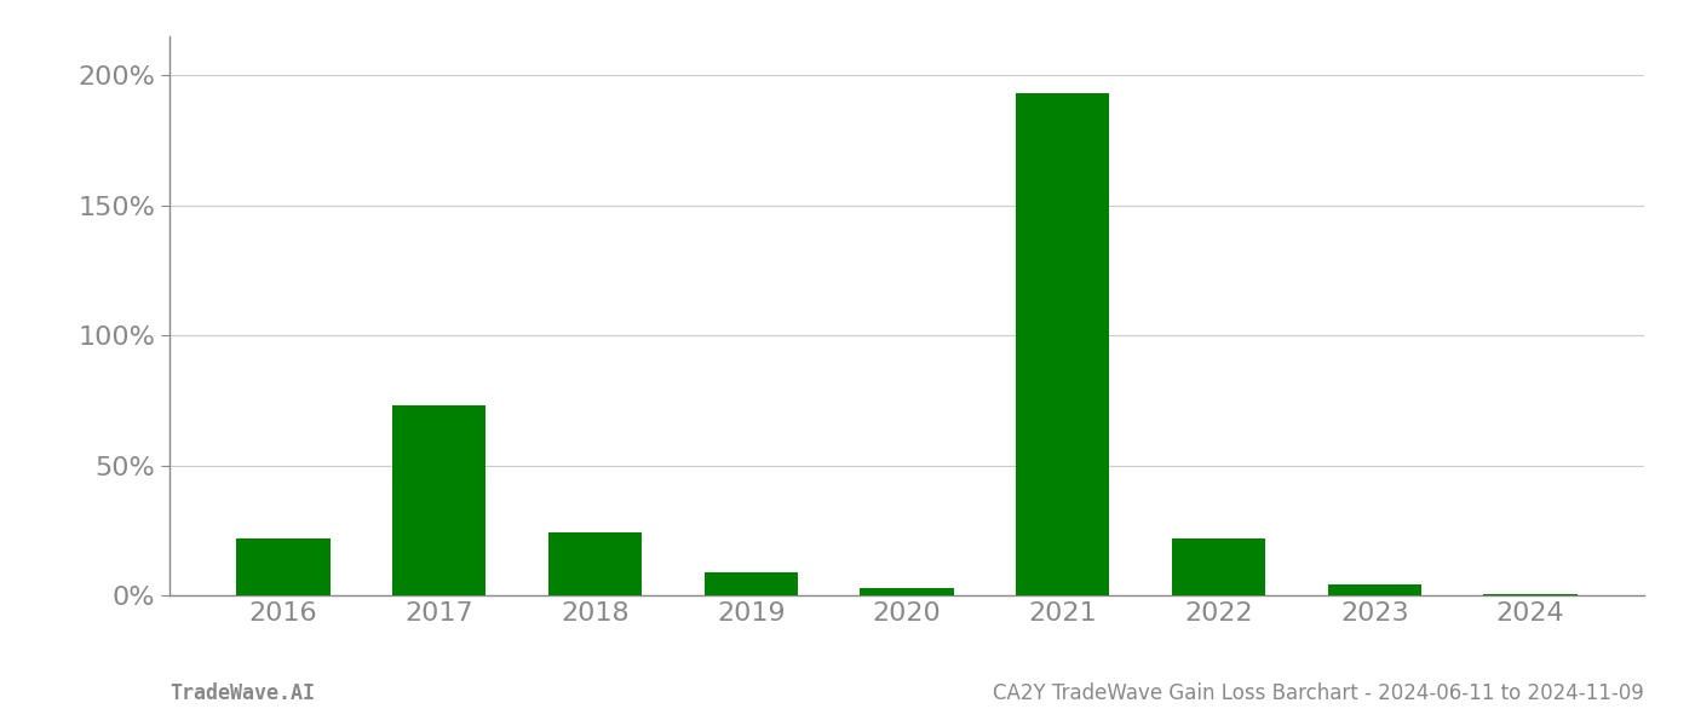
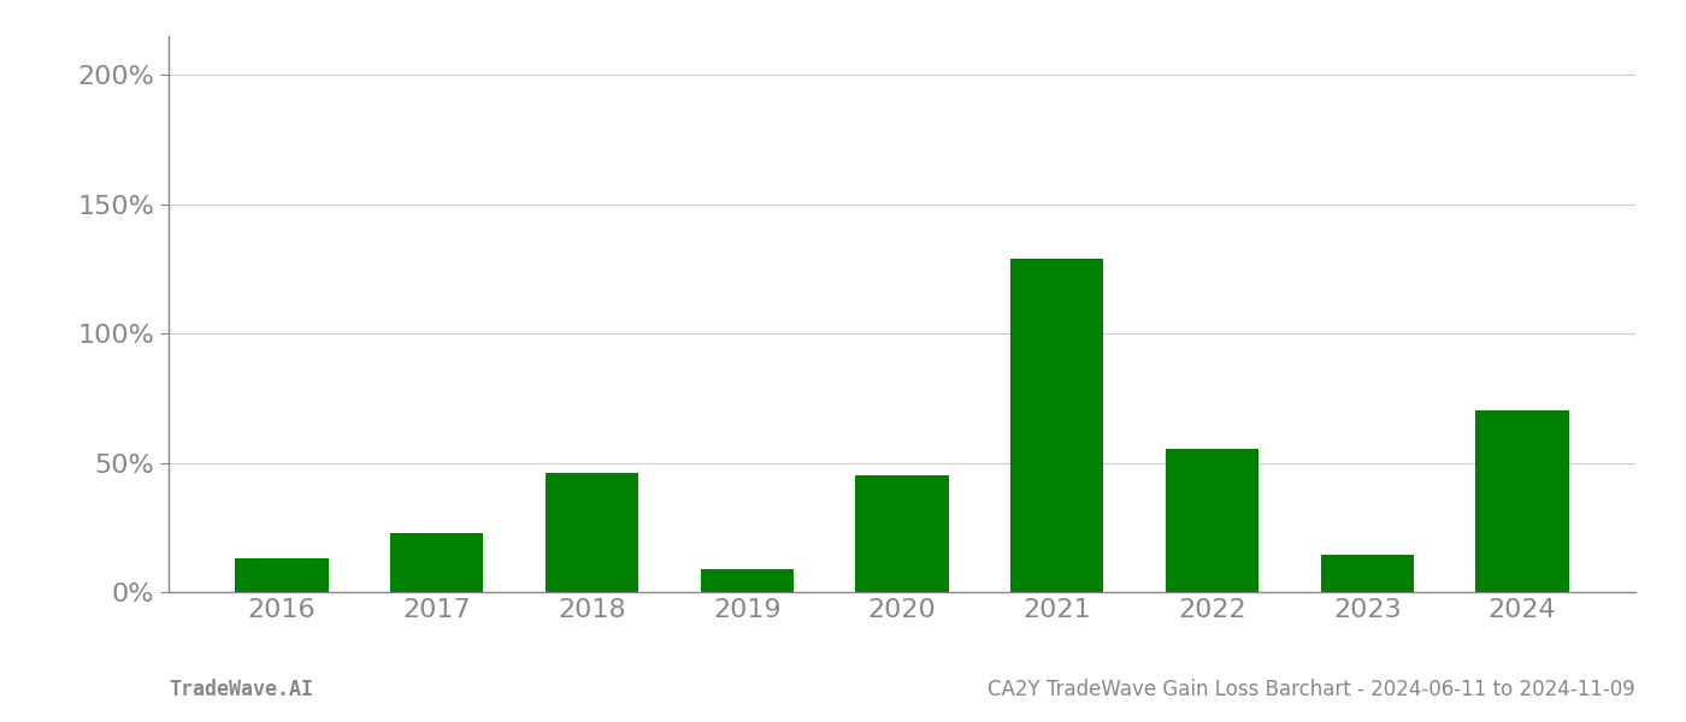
2016: 22.0% -> 13.0%
2017: 73.0% -> 23.0%
2018: 24.0% -> 46.0%
2020: 3.0% -> 45.0%
2021: 193.0% -> 129.0%
2022: 22.0% -> 55.5%
2023: 4.0% -> 14.5%
2024: 0.5% -> 70.5%
